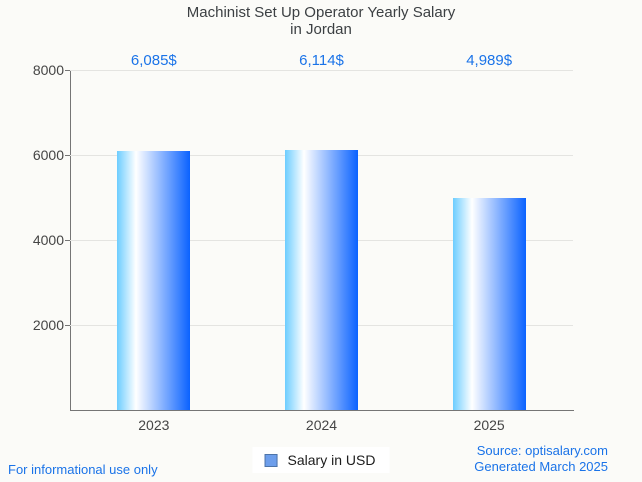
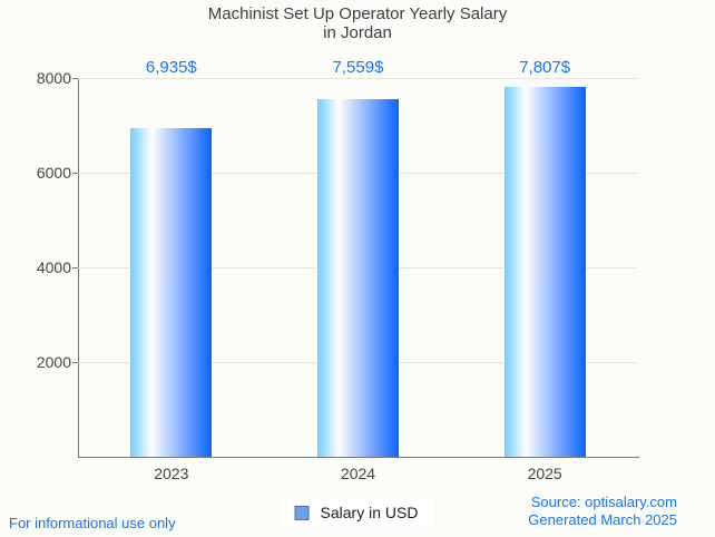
2023: 6,085 -> 6,935
2024: 6,114 -> 7,559
2025: 4,989 -> 7,807
